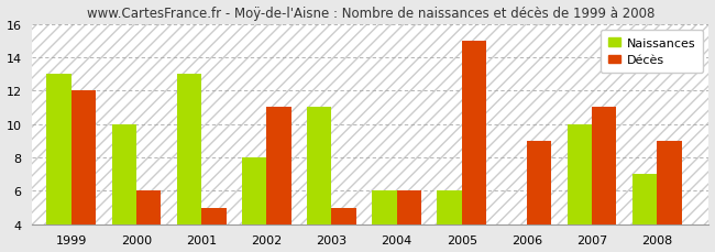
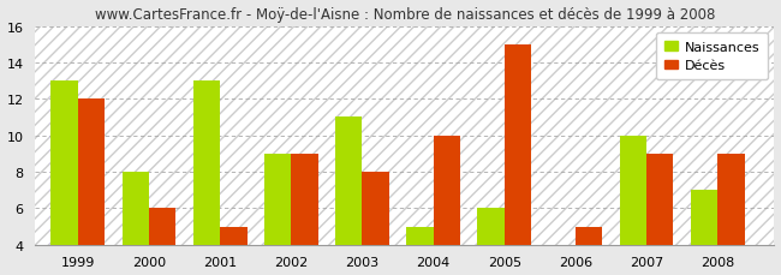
Naissances/2000: 10 -> 8
Naissances/2002: 8 -> 9
Décès/2002: 11 -> 9
Décès/2003: 5 -> 8
Naissances/2004: 6 -> 5
Décès/2004: 6 -> 10
Décès/2006: 9 -> 5
Décès/2007: 11 -> 9
